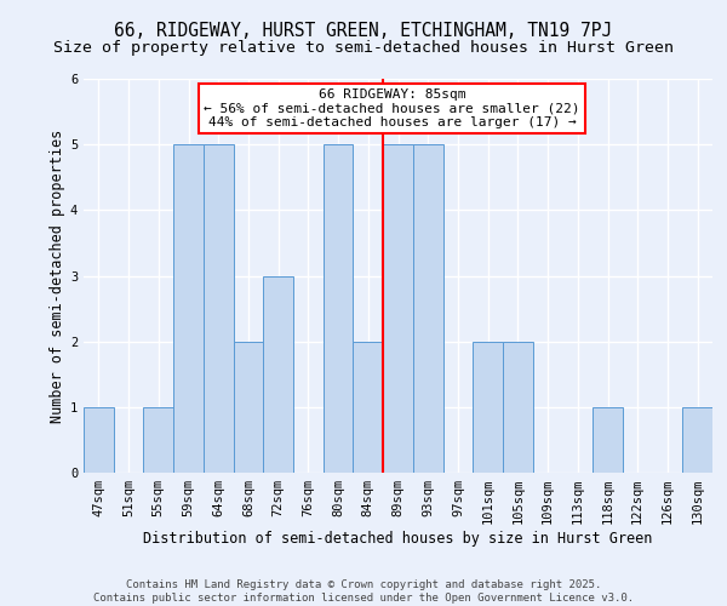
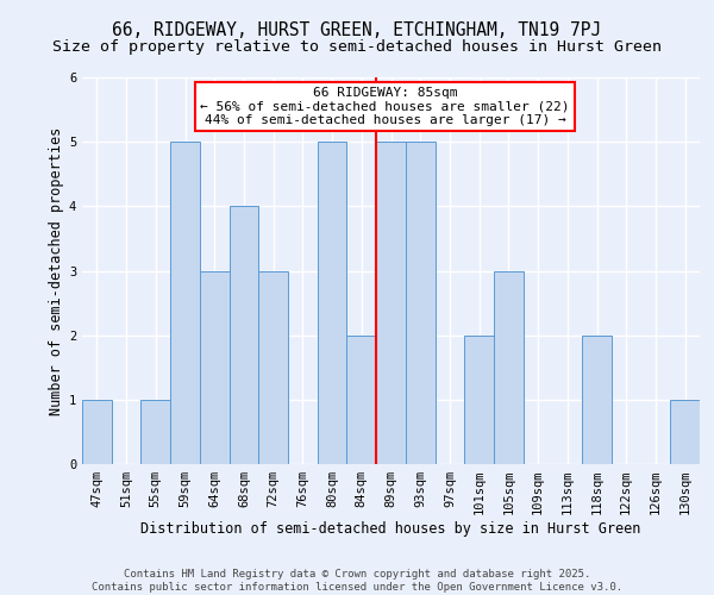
64sqm: 5 -> 3
68sqm: 2 -> 4
105sqm: 2 -> 3
118sqm: 1 -> 2
